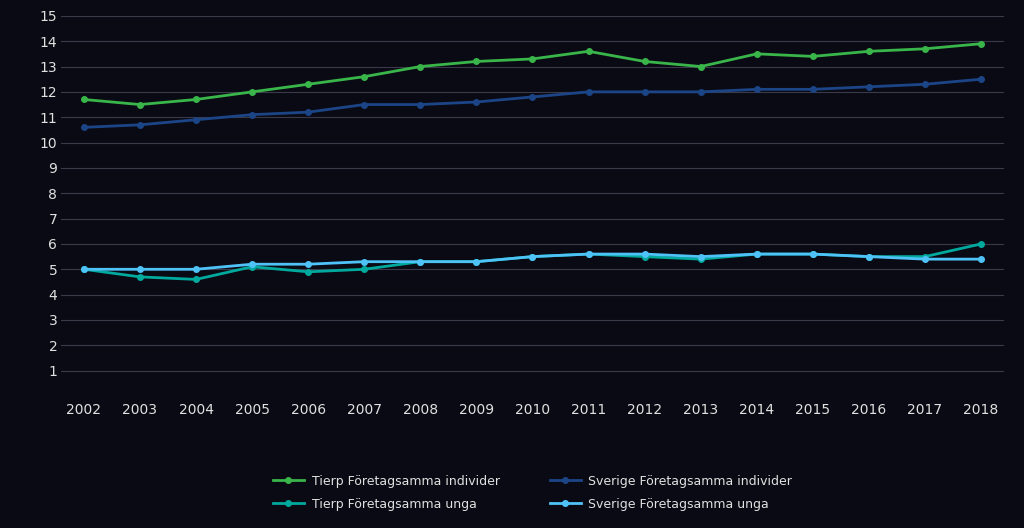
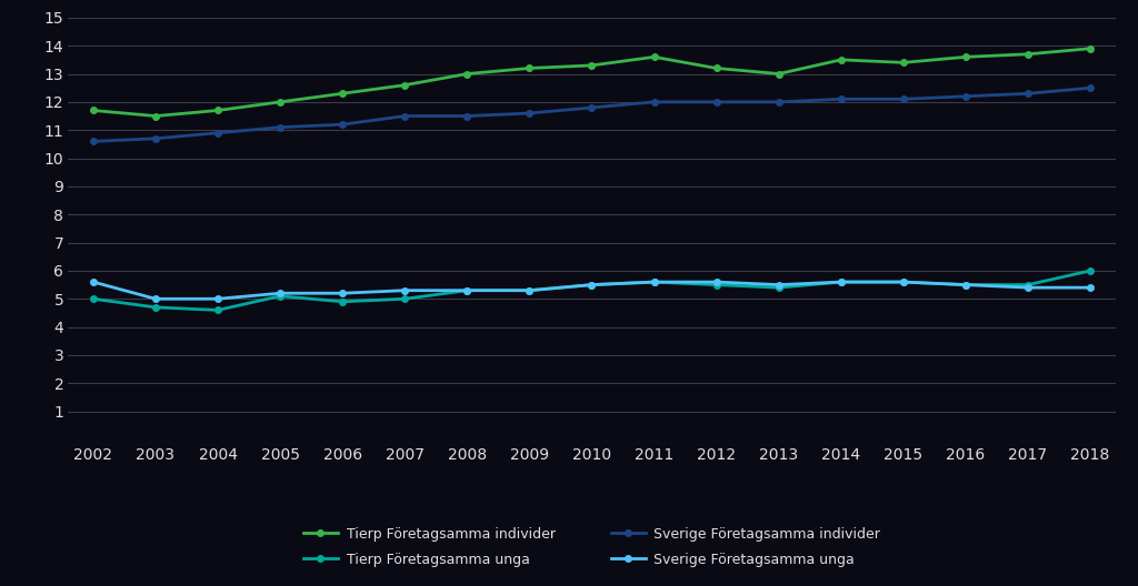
Sverige Företagsamma unga/2002: 5.0 -> 5.6
